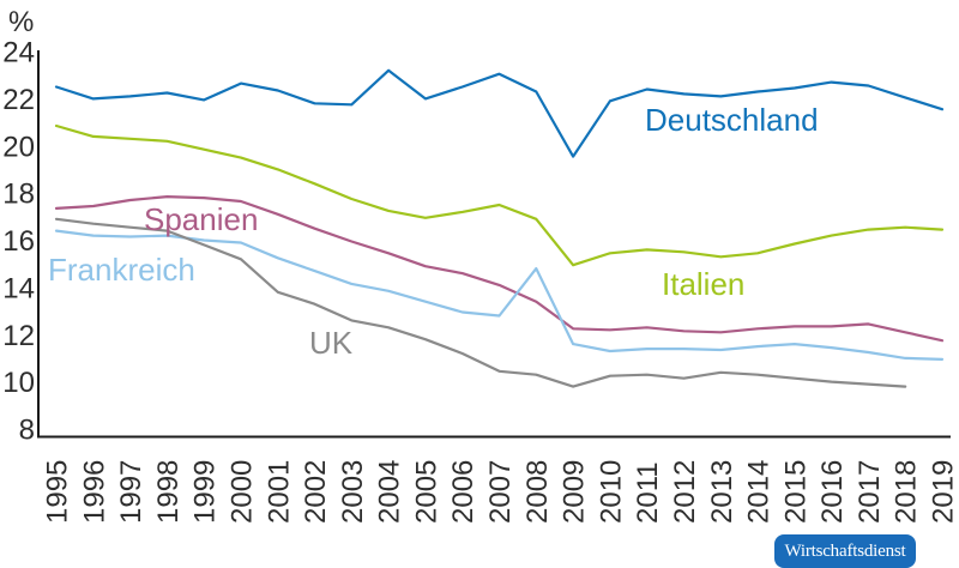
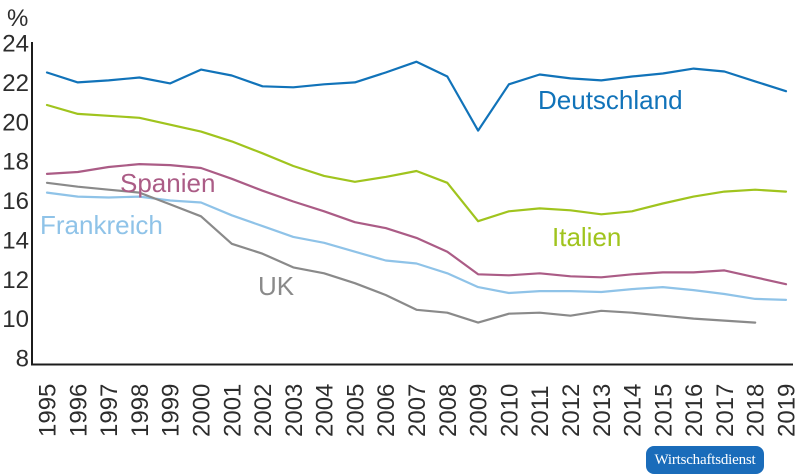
Deutschland/2004: 23.2 -> 21.9
Frankreich/2008: 14.8 -> 12.3
